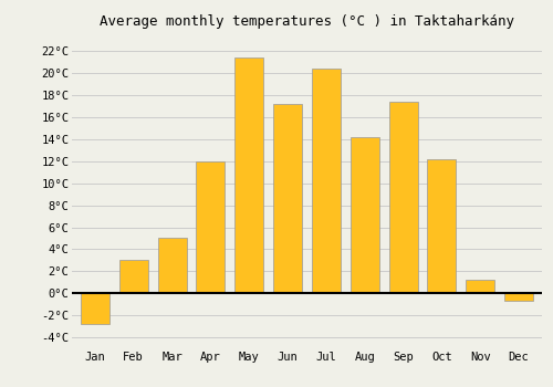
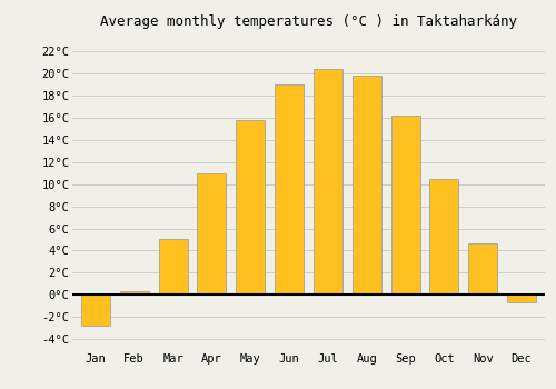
Feb: 3.0°C -> 0.3°C
Apr: 12.0°C -> 11.0°C
May: 21.4°C -> 15.8°C
Jun: 17.2°C -> 19.0°C
Aug: 14.2°C -> 19.8°C
Sep: 17.4°C -> 16.2°C
Oct: 12.2°C -> 10.5°C
Nov: 1.2°C -> 4.7°C
